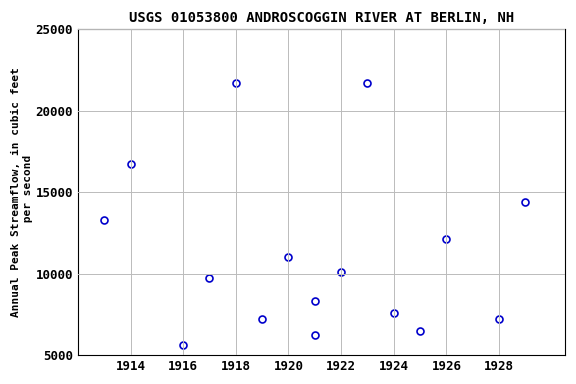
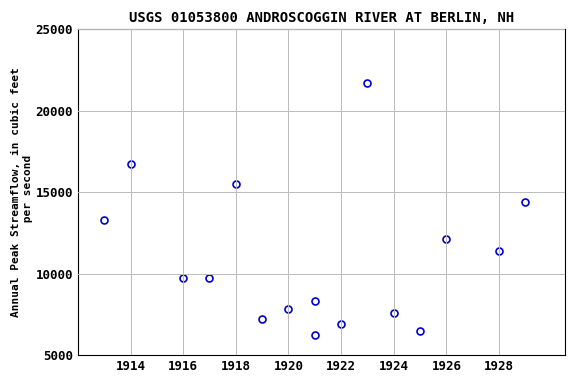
1916: 5600 -> 9700
1918: 21700 -> 15500
1920: 11000 -> 7800
1922: 10100 -> 6900
1928: 7200 -> 11400
